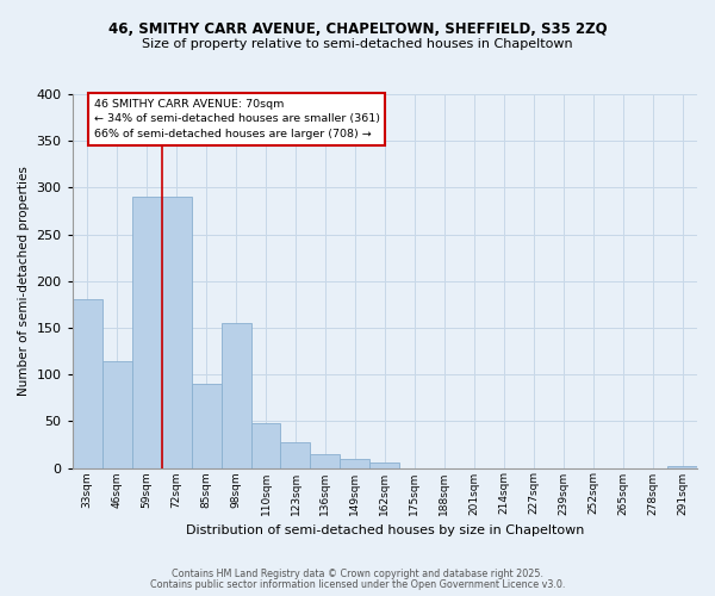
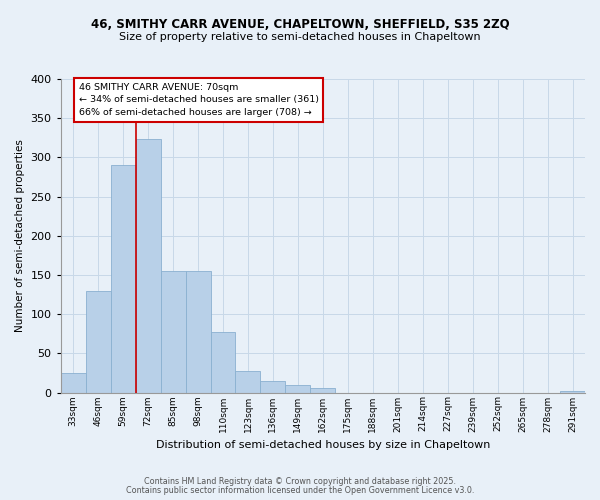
33sqm: 180 -> 25
46sqm: 114 -> 130
72sqm: 290 -> 323
85sqm: 90 -> 155
110sqm: 48 -> 77
